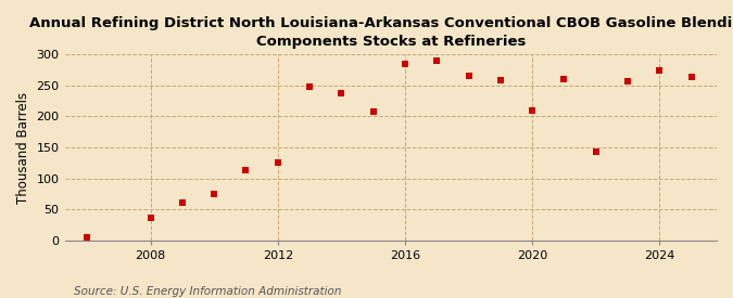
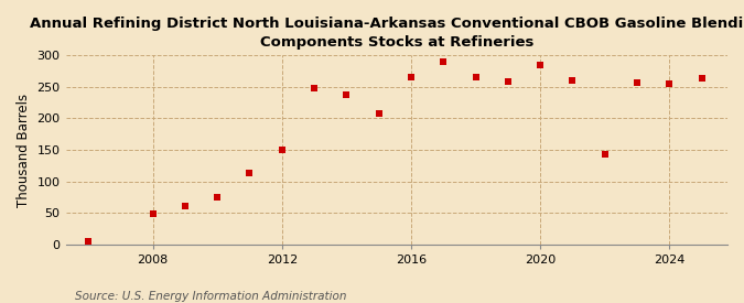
2008: 36 -> 48
2012: 126 -> 150
2016: 284 -> 265
2020: 210 -> 285
2024: 274 -> 255
